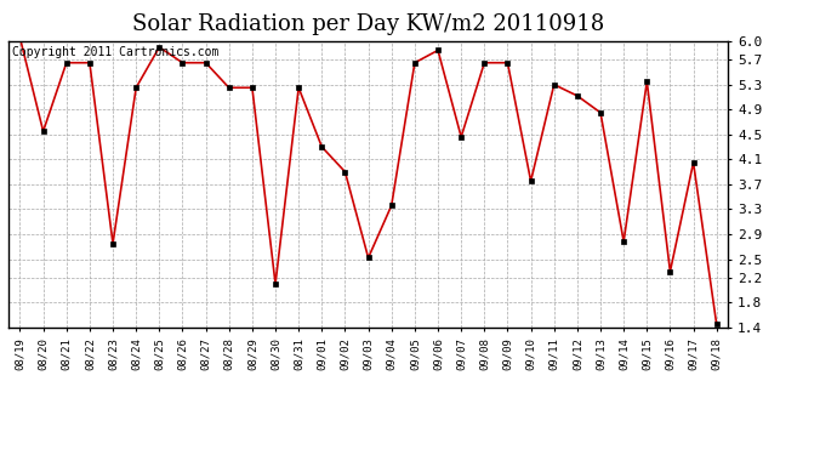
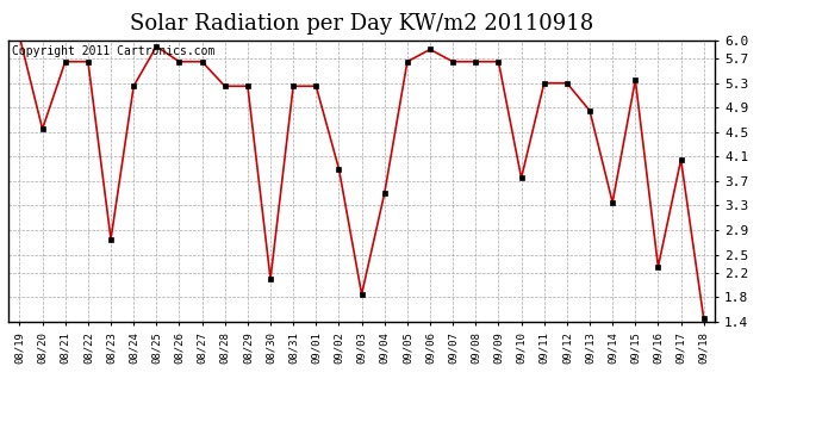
09/01: 4.30 -> 5.25
09/03: 2.52 -> 1.85
09/04: 3.36 -> 3.50
09/07: 4.46 -> 5.65
09/12: 5.12 -> 5.30
09/14: 2.78 -> 3.35
